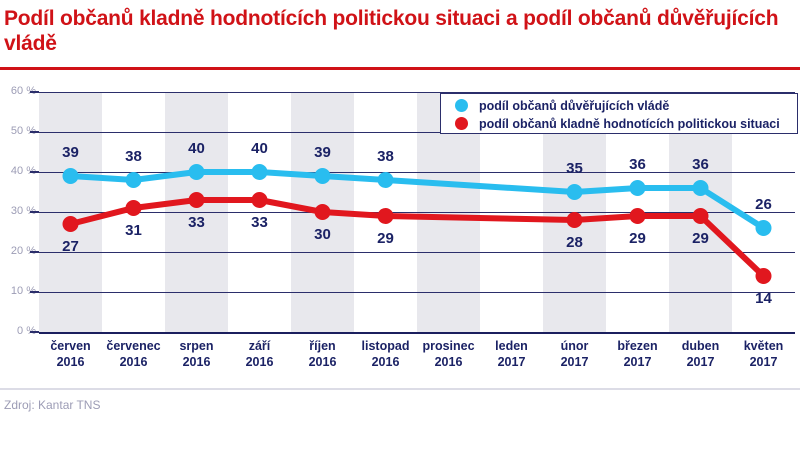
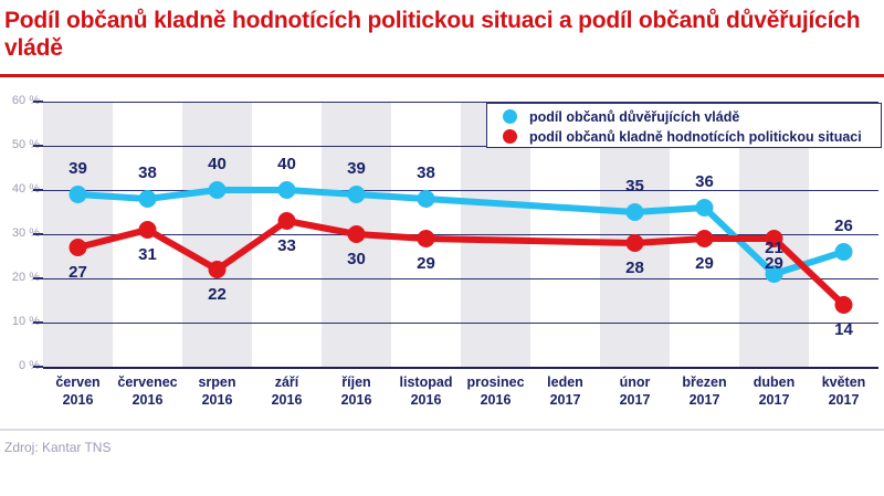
podíl občanů kladně hodnotících politickou situaci/srpen 2016: 33 -> 22
podíl občanů důvěřujících vládě/duben 2017: 36 -> 21
